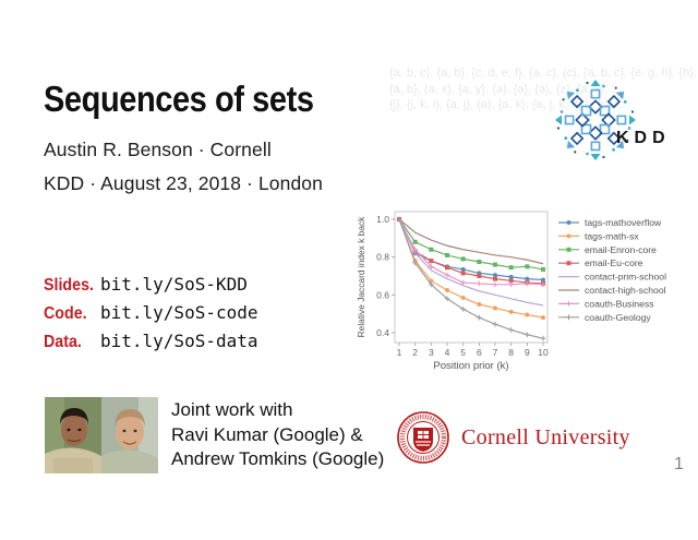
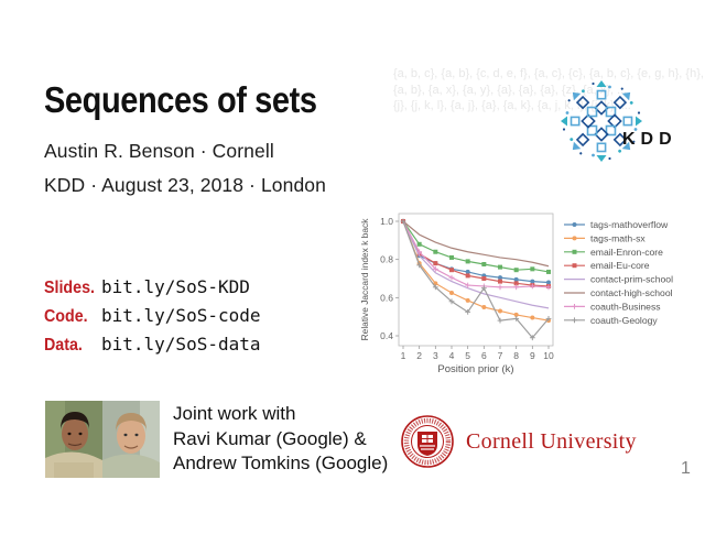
coauth-Geology/6: 0.48 -> 0.65
coauth-Geology/7: 0.45 -> 0.48
coauth-Geology/8: 0.41 -> 0.49
coauth-Geology/10: 0.37 -> 0.49
